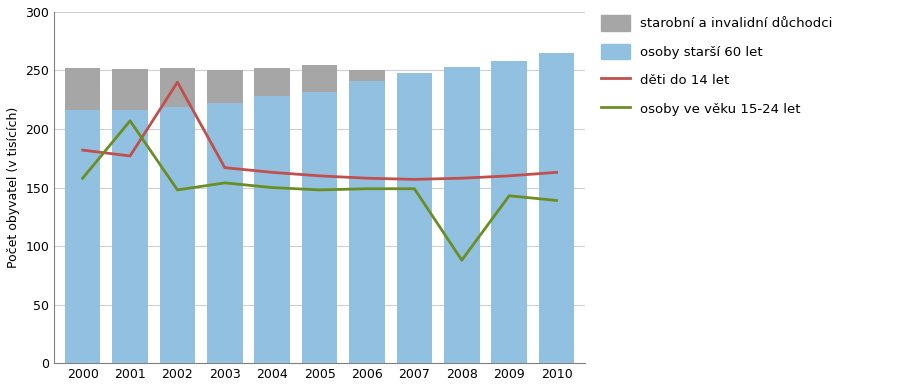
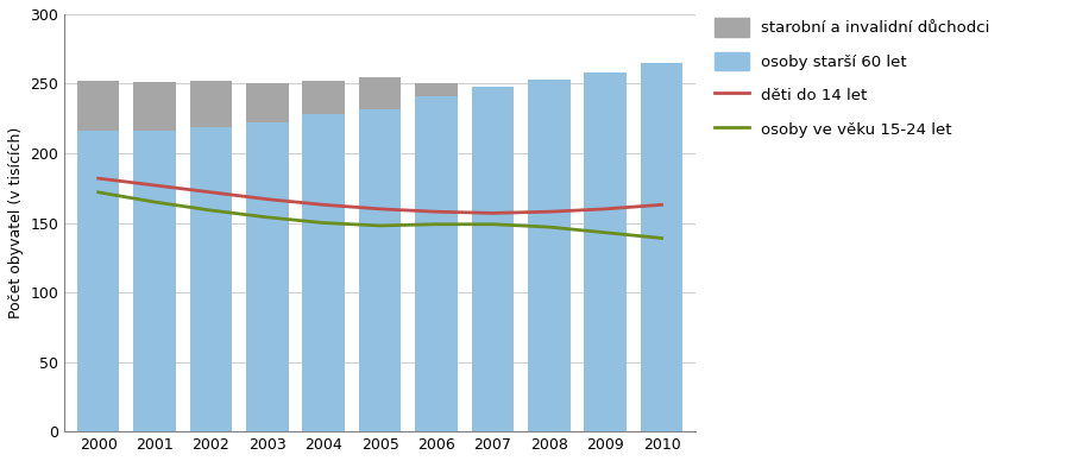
osoby ve věku 15-24 let/2000: 158 -> 172
osoby ve věku 15-24 let/2001: 207 -> 165
děti do 14 let/2002: 240 -> 172
osoby ve věku 15-24 let/2002: 148 -> 159
osoby ve věku 15-24 let/2008: 88 -> 147
